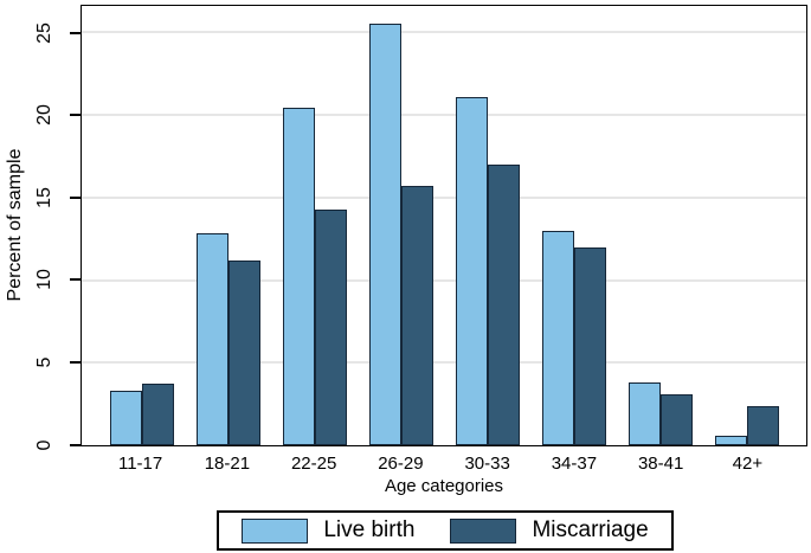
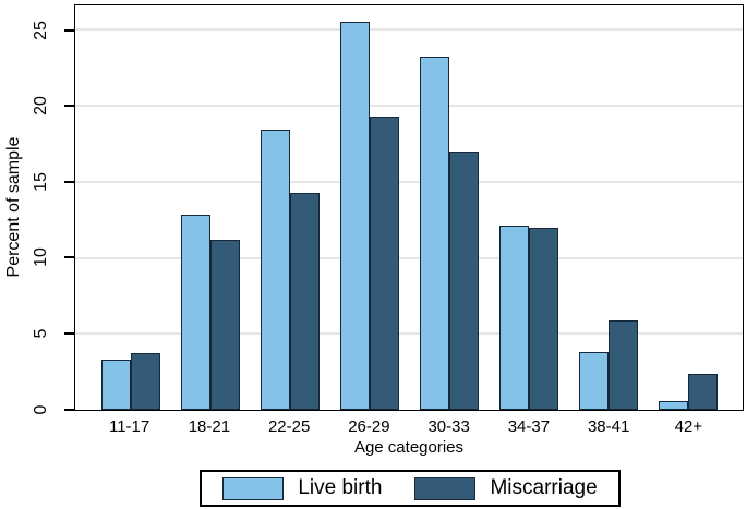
Live birth/22-25: 20.4 -> 18.4
Miscarriage/26-29: 15.7 -> 19.3
Live birth/30-33: 21.1 -> 23.2
Live birth/34-37: 13.0 -> 12.1
Miscarriage/38-41: 3.1 -> 5.9
